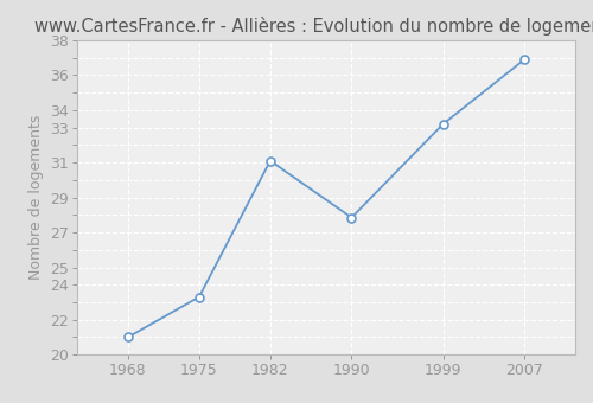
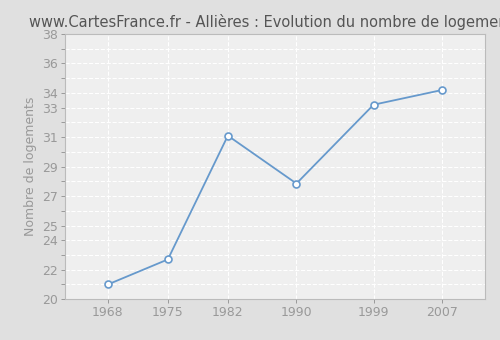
1975: 23.3 -> 22.7
2007: 36.9 -> 34.2
